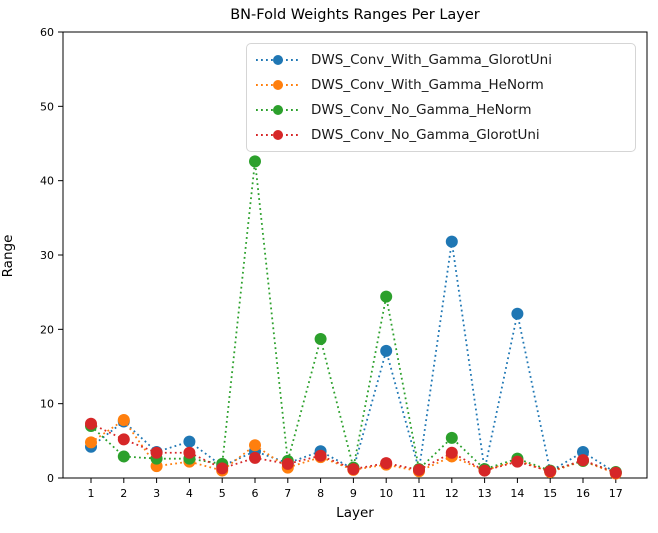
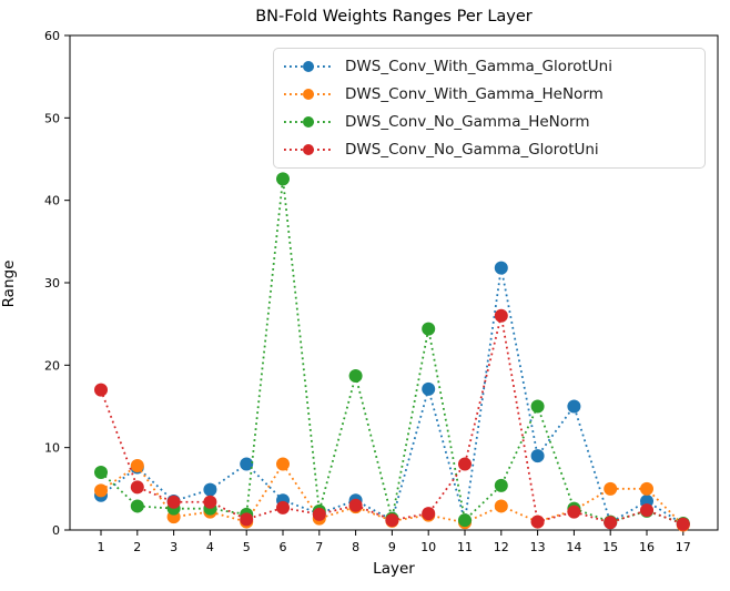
DWS_Conv_No_Gamma_GlorotUni/1: 7 -> 17
DWS_Conv_With_Gamma_GlorotUni/5: 2 -> 8
DWS_Conv_With_Gamma_HeNorm/6: 4 -> 8
DWS_Conv_No_Gamma_GlorotUni/11: 1 -> 8
DWS_Conv_No_Gamma_GlorotUni/12: 3 -> 26
DWS_Conv_With_Gamma_GlorotUni/13: 1 -> 9
DWS_Conv_No_Gamma_HeNorm/13: 1 -> 15
DWS_Conv_With_Gamma_GlorotUni/14: 22 -> 15
DWS_Conv_With_Gamma_HeNorm/15: 1 -> 5
DWS_Conv_With_Gamma_HeNorm/16: 2 -> 5
